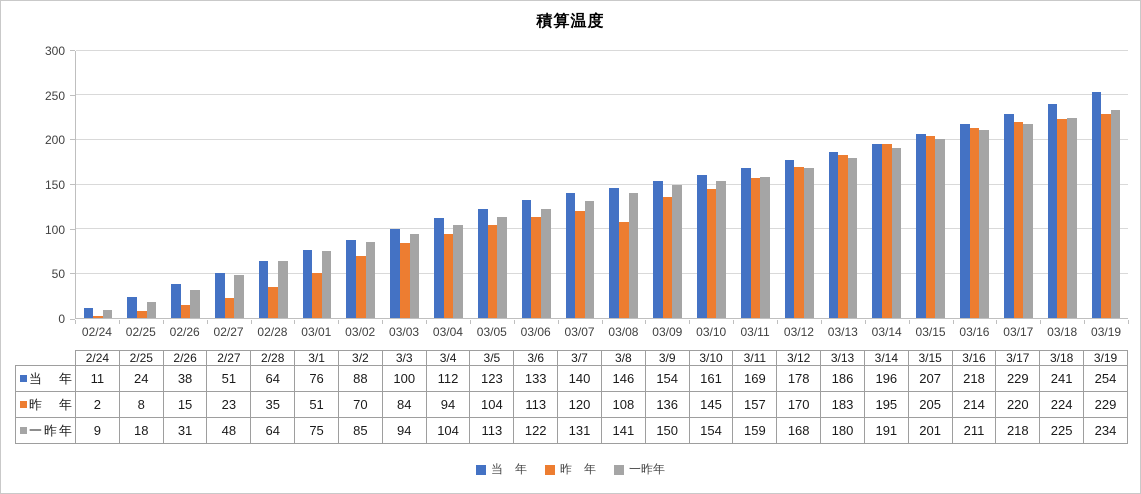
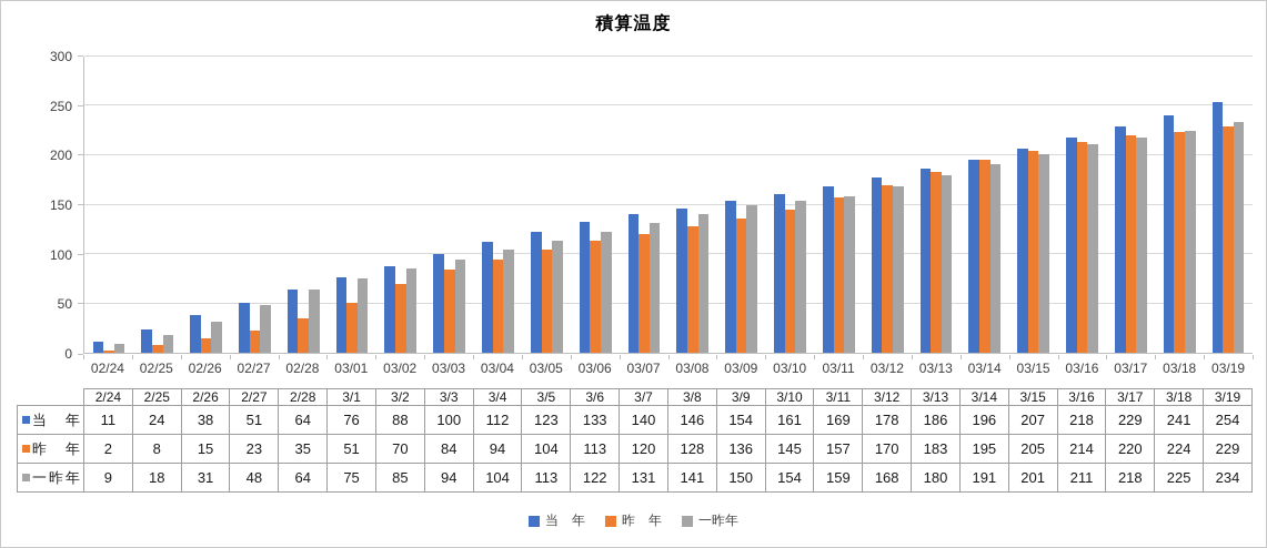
昨 年/03/08: 108 -> 128
